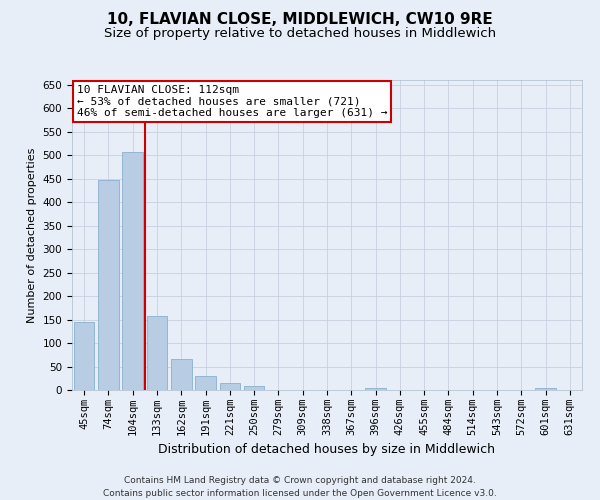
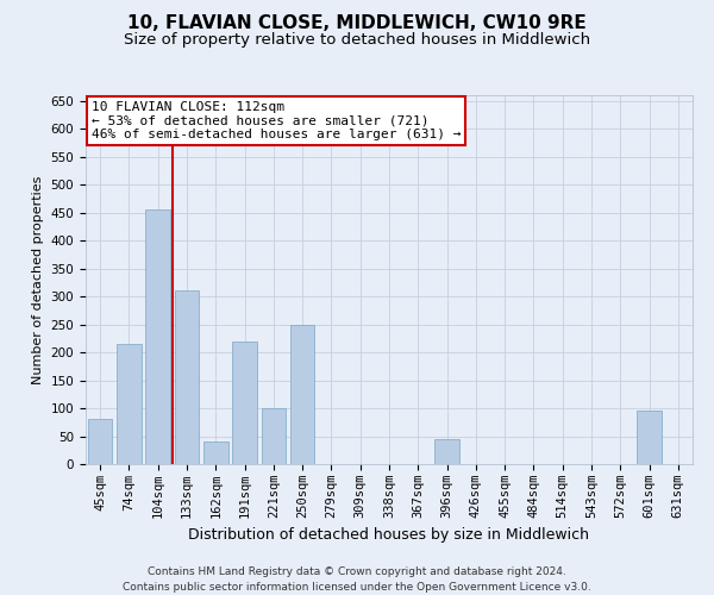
45sqm: 145 -> 80
74sqm: 448 -> 215
104sqm: 506 -> 455
133sqm: 157 -> 310
162sqm: 66 -> 40
191sqm: 30 -> 220
221sqm: 14 -> 100
250sqm: 8 -> 250
396sqm: 5 -> 45
601sqm: 5 -> 95
